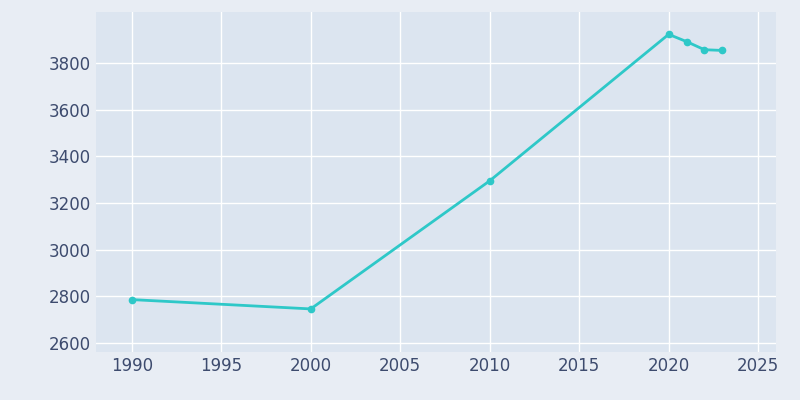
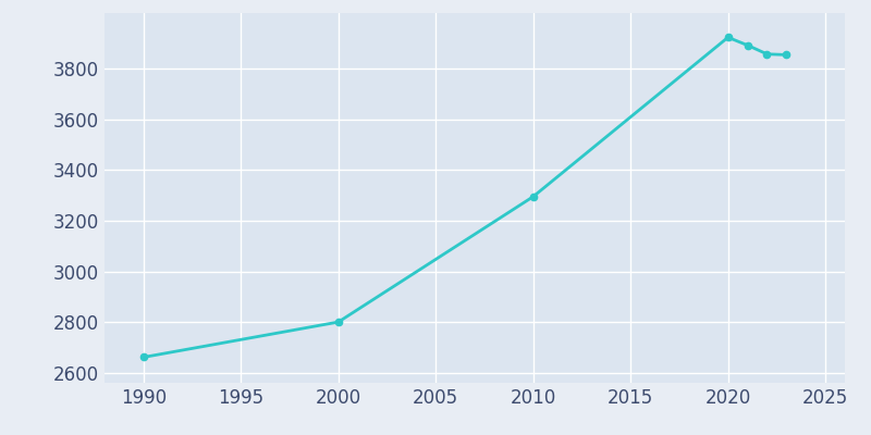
1990: 2785 -> 2661
2000: 2745 -> 2800
